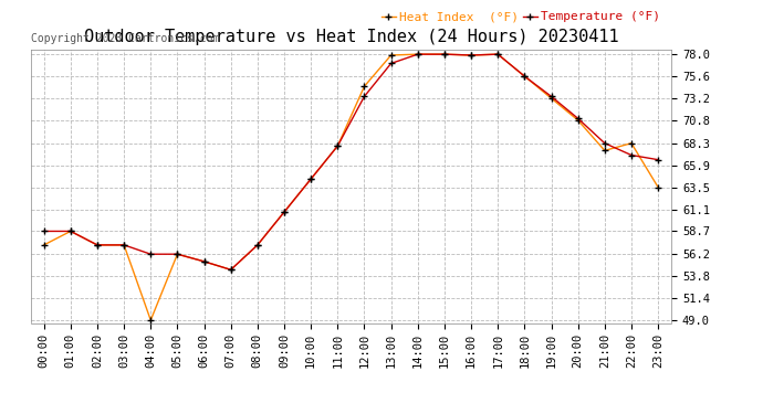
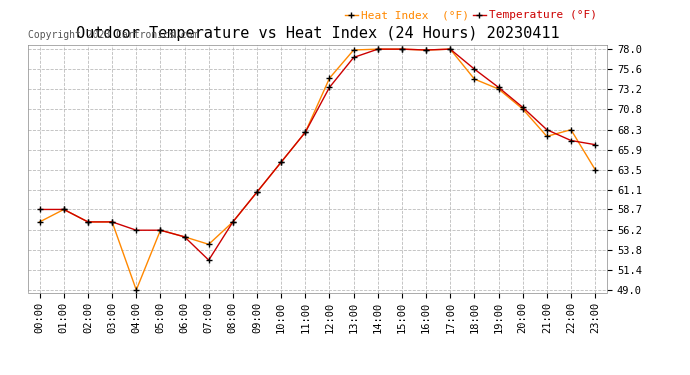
Temperature (°F)/07:00: 54.5 -> 52.6
Heat Index (°F)/18:00: 75.6 -> 74.4
